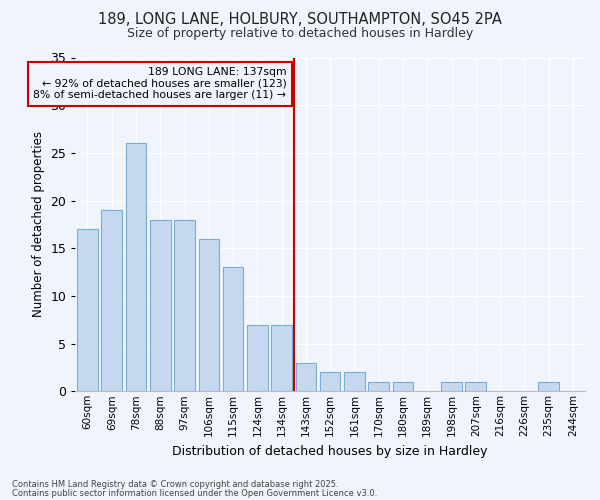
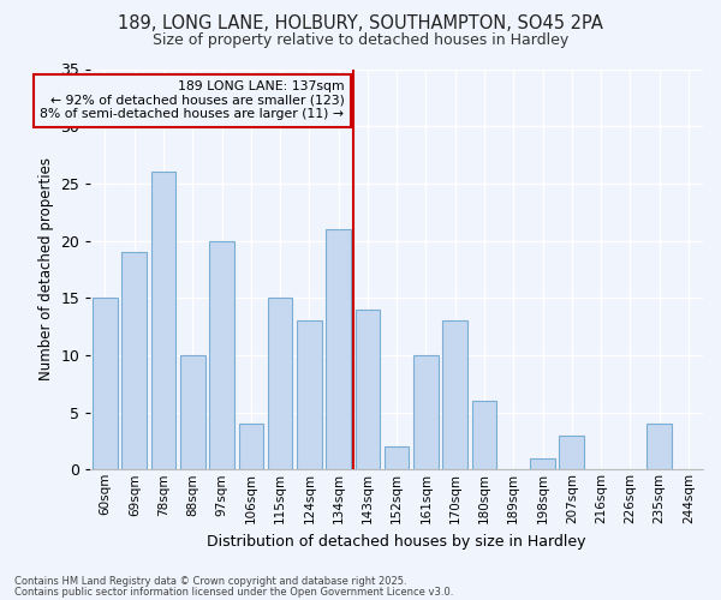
60sqm: 17 -> 15
88sqm: 18 -> 10
97sqm: 18 -> 20
106sqm: 16 -> 4
115sqm: 13 -> 15
124sqm: 7 -> 13
134sqm: 7 -> 21
143sqm: 3 -> 14
161sqm: 2 -> 10
170sqm: 1 -> 13
180sqm: 1 -> 6
207sqm: 1 -> 3
235sqm: 1 -> 4
